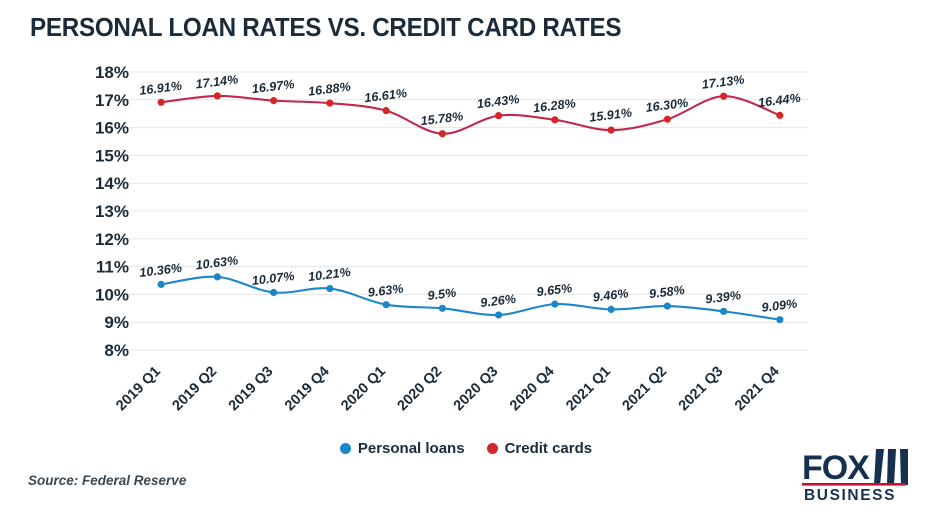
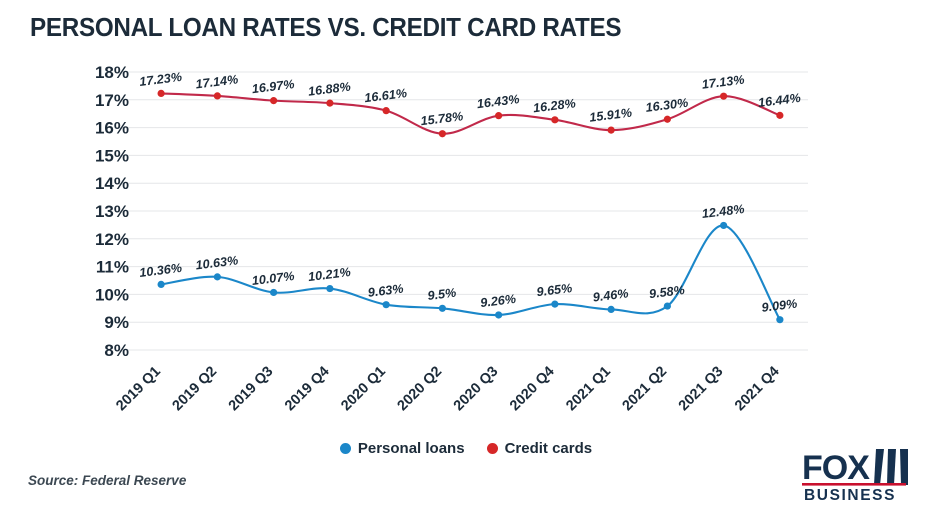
Credit cards/2019 Q1: 16.91% -> 17.23%
Personal loans/2021 Q3: 9.39% -> 12.48%
